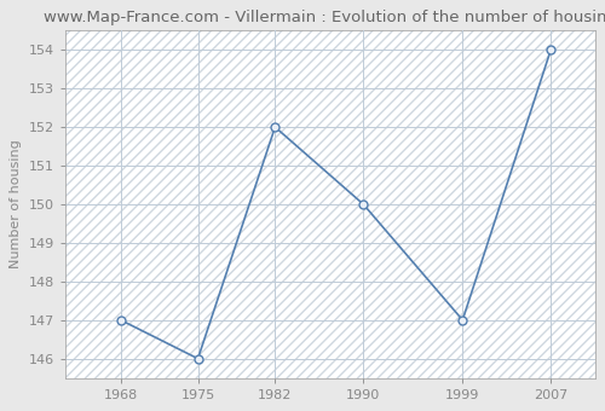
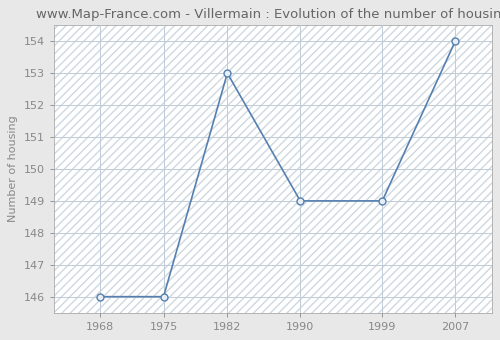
1968: 147 -> 146
1982: 152 -> 153
1990: 150 -> 149
1999: 147 -> 149
